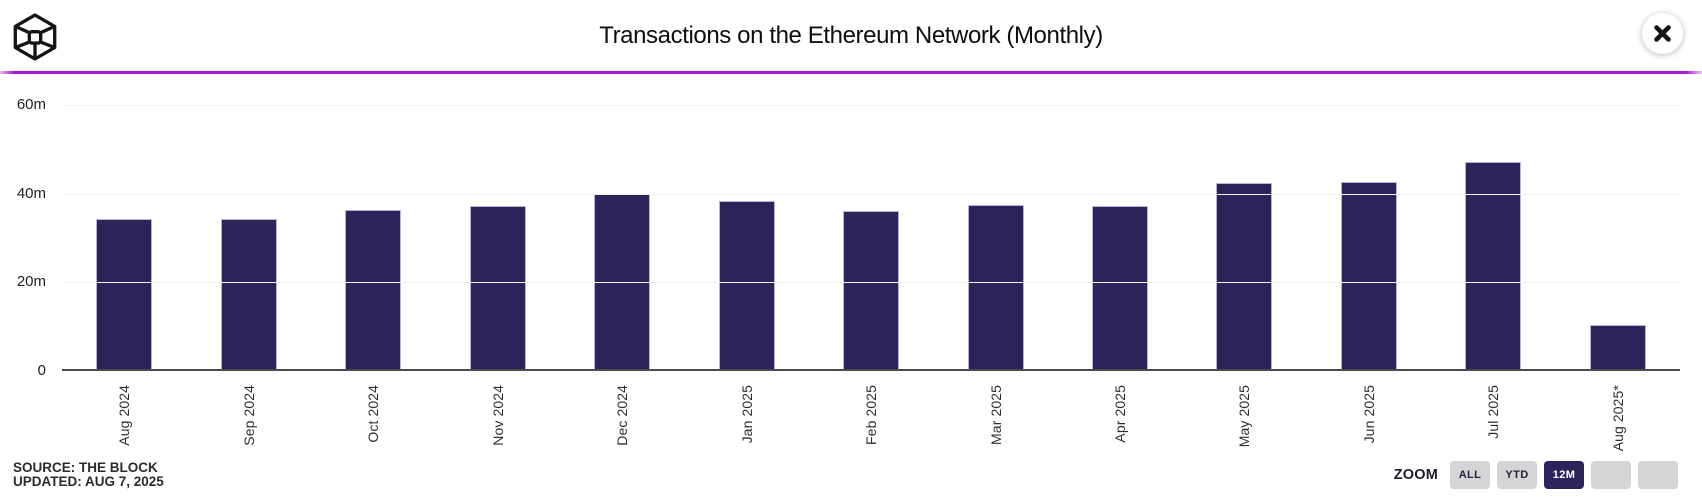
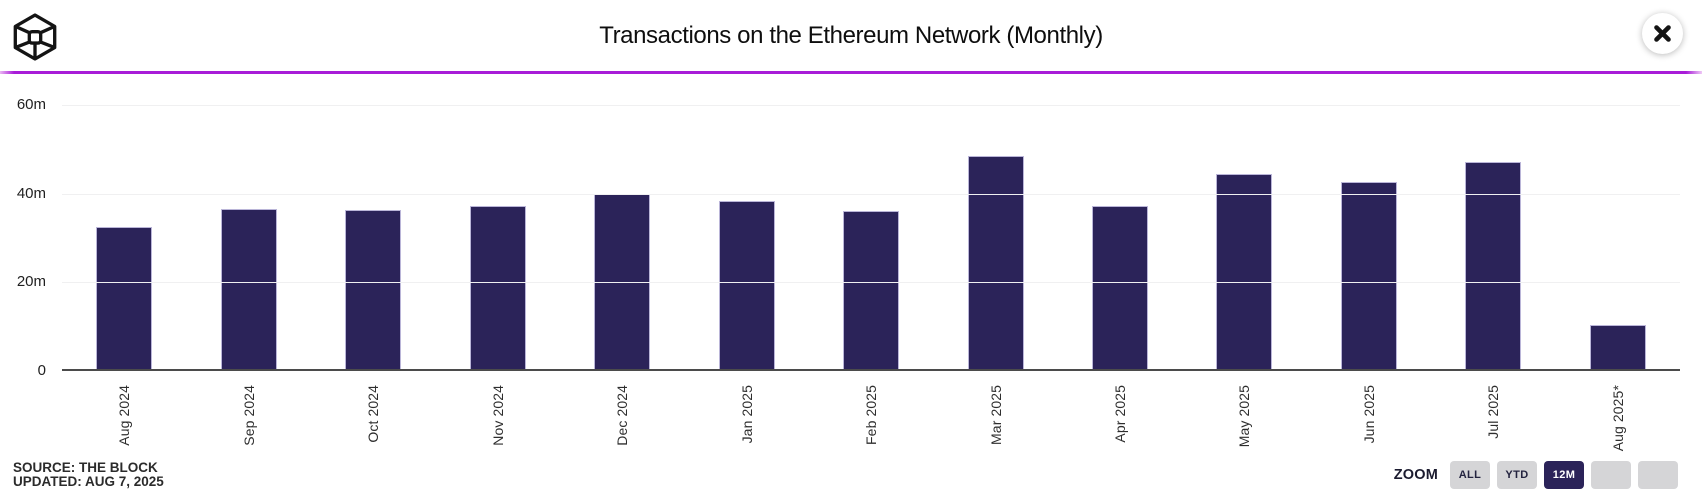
Aug 2024: 34m -> 32m
Sep 2024: 34m -> 36m
Mar 2025: 37m -> 48m
May 2025: 42m -> 44m
